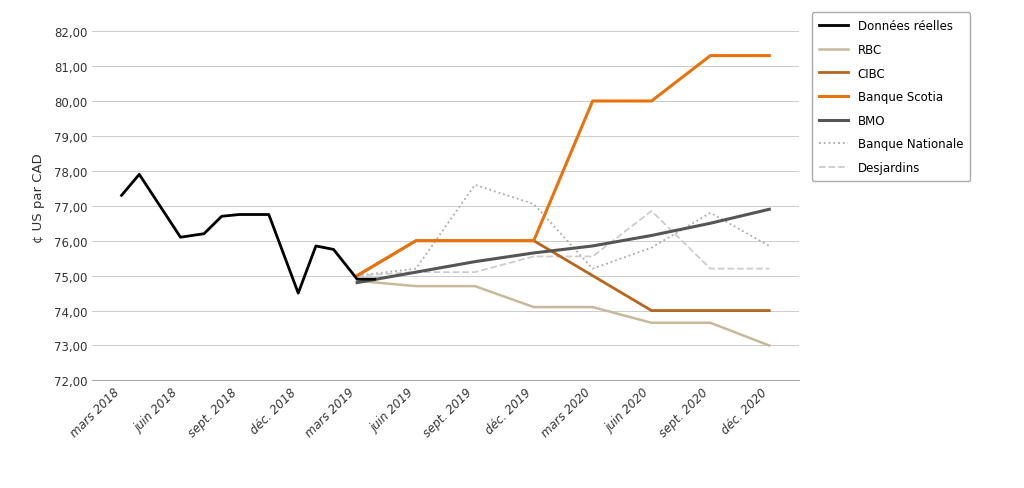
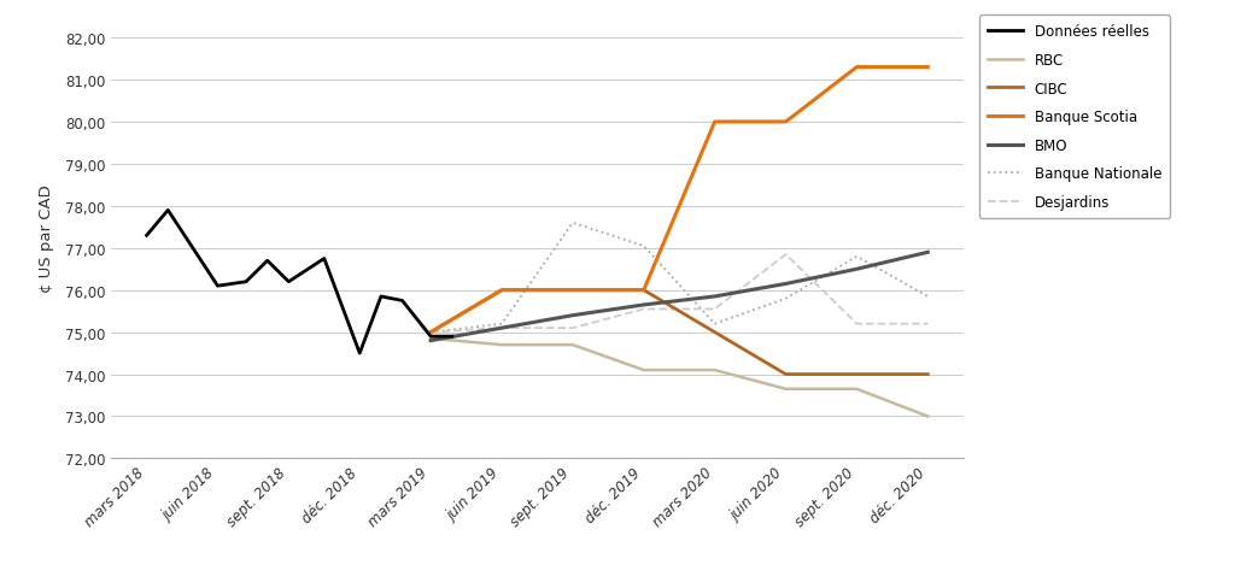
Données réelles/sept. 2018: 76,75 -> 76,20
